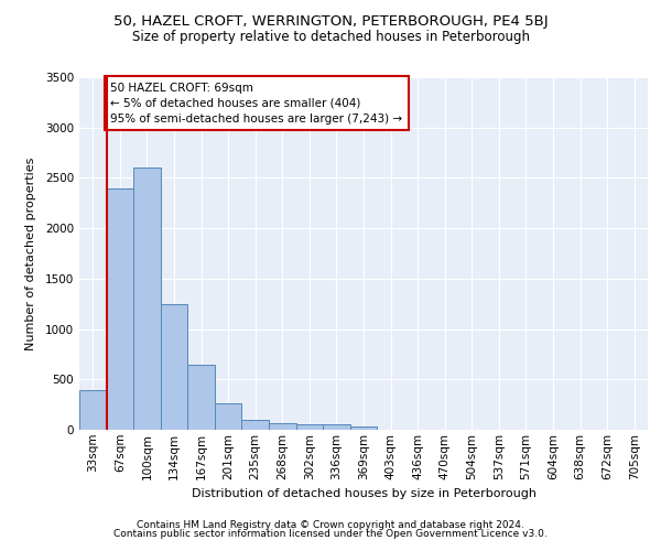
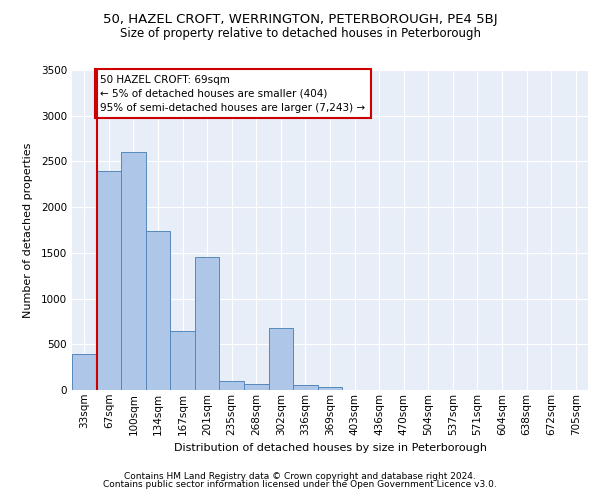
134sqm: 1250 -> 1740
201sqm: 260 -> 1460
302sqm: 60 -> 680
